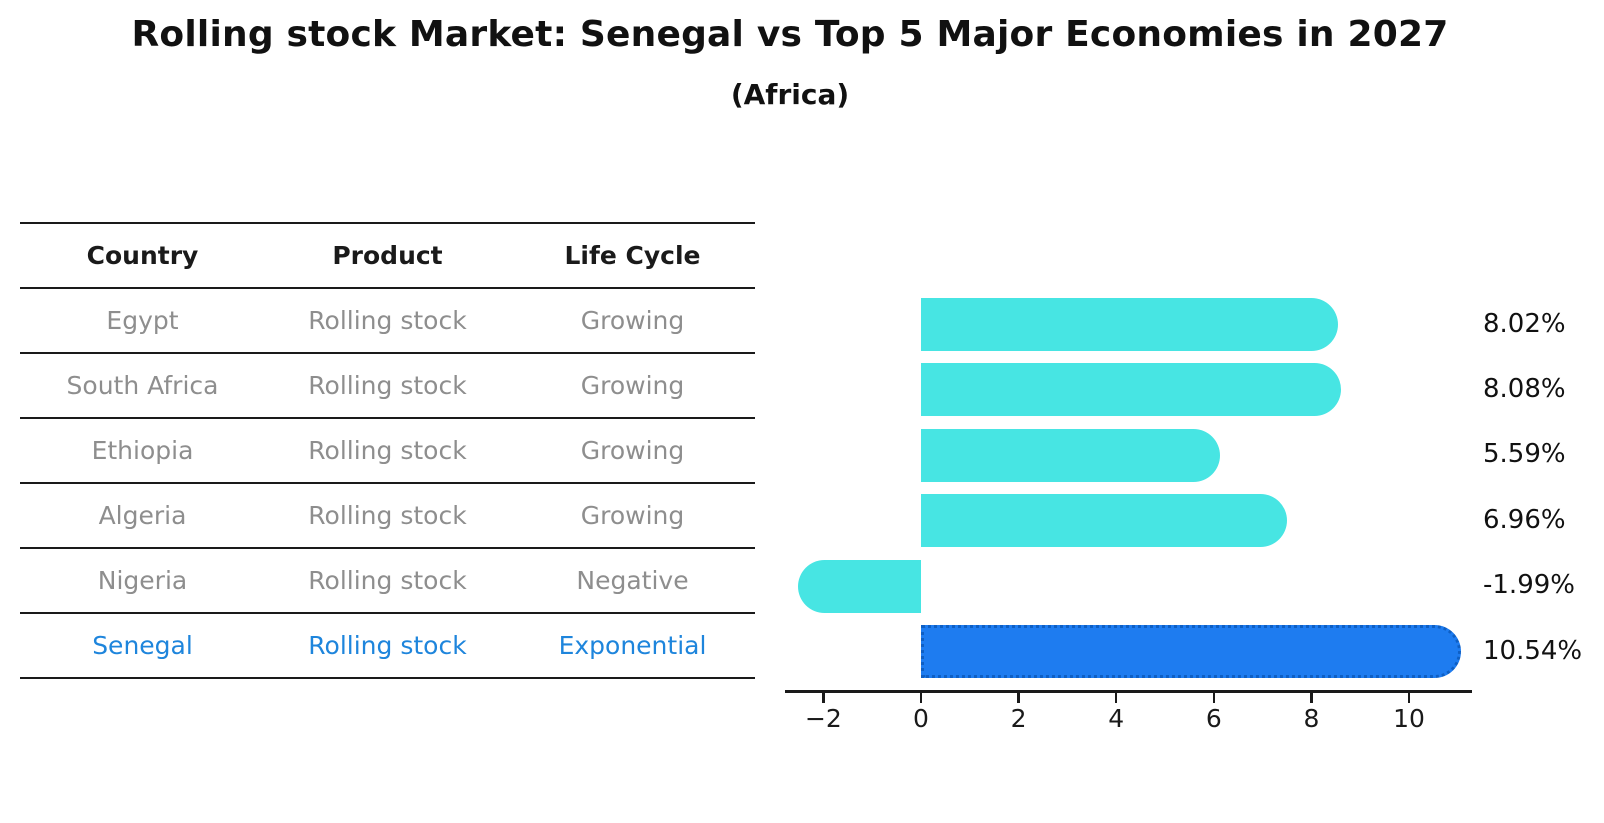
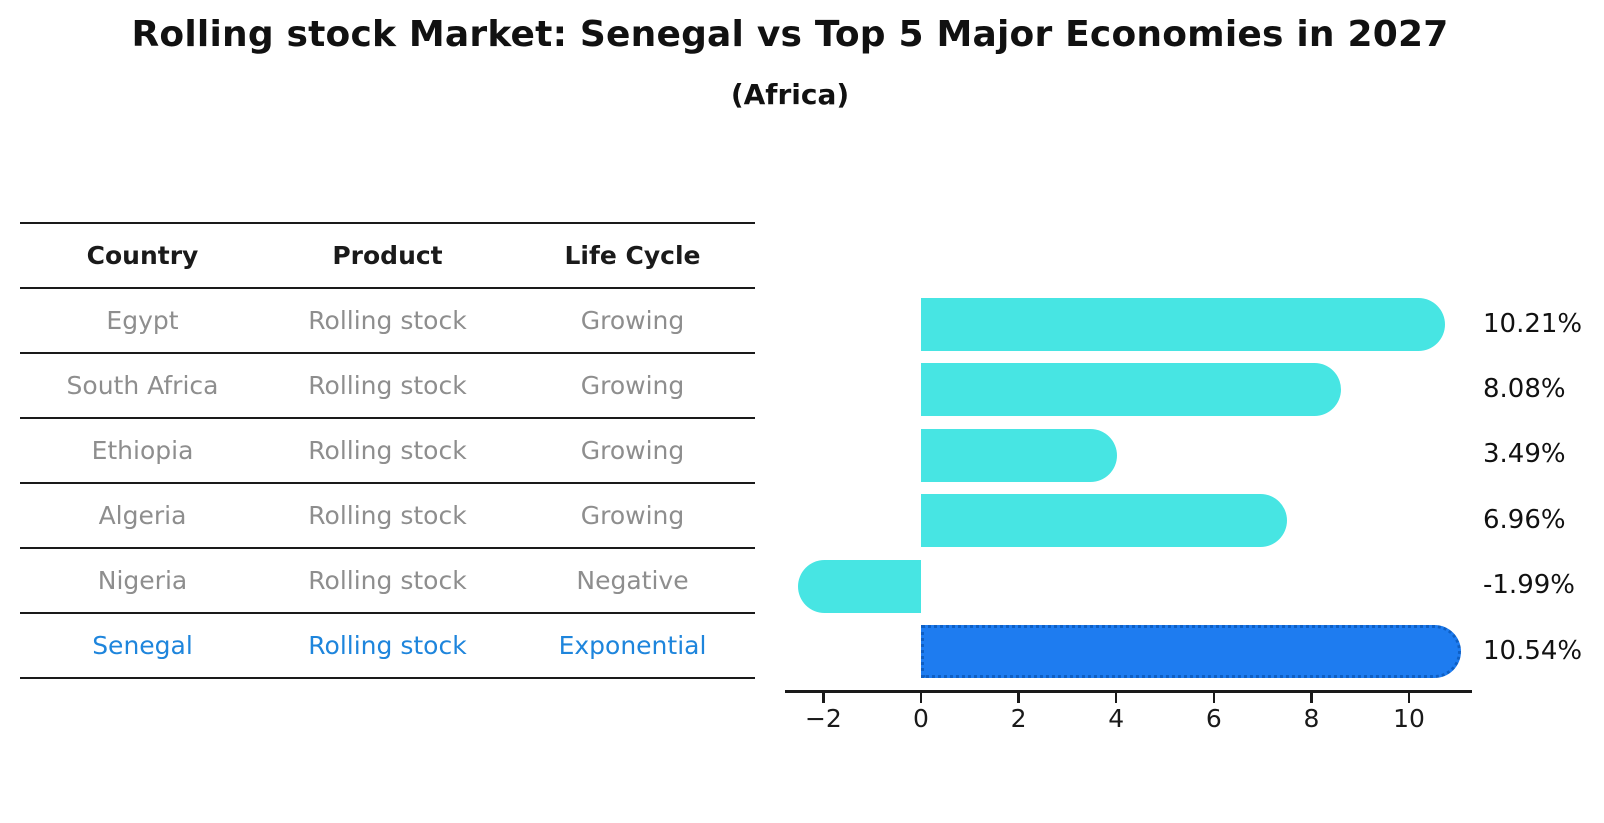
Egypt: 8.02% -> 10.21%
Ethiopia: 5.59% -> 3.49%
